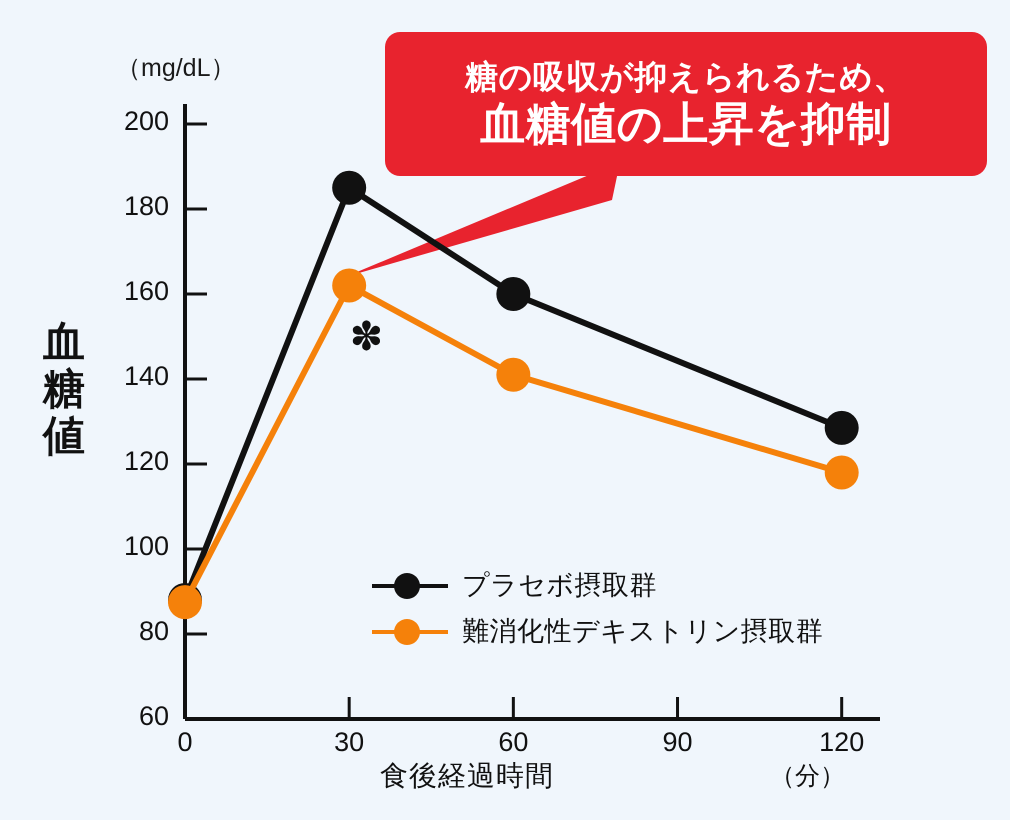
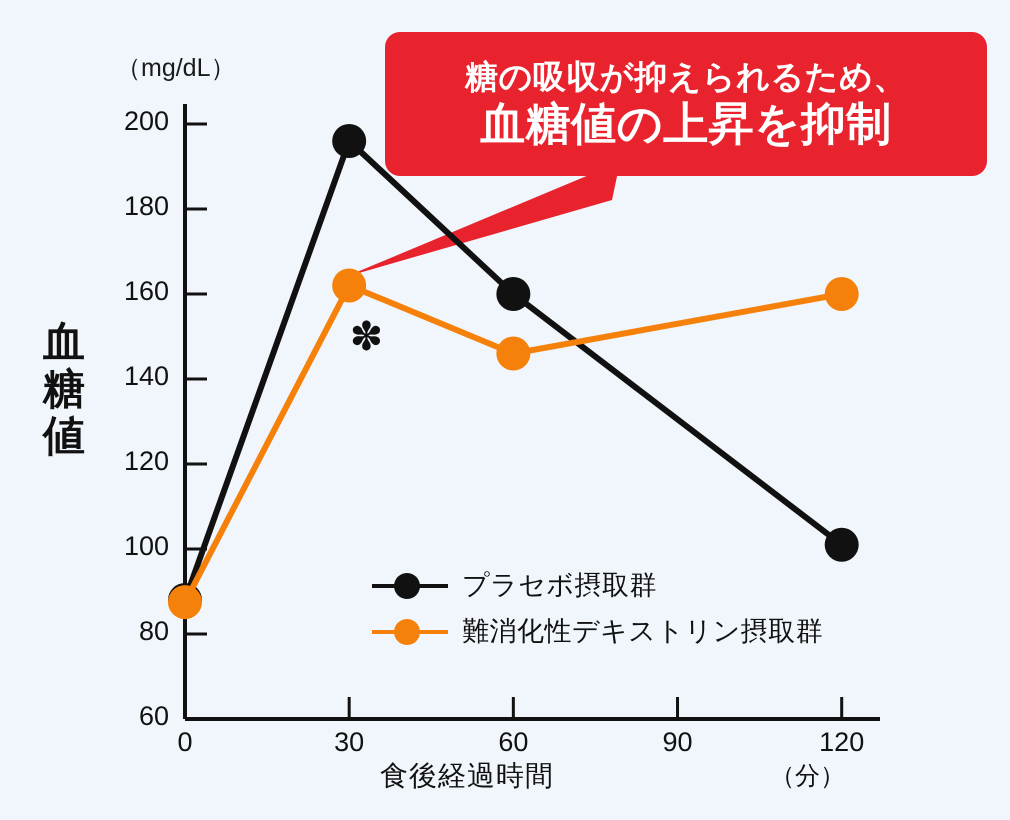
プラセボ摂取群/30: 185 -> 196
難消化性デキストリン摂取群/60: 141 -> 146
プラセボ摂取群/120: 128 -> 101
難消化性デキストリン摂取群/120: 118 -> 160
